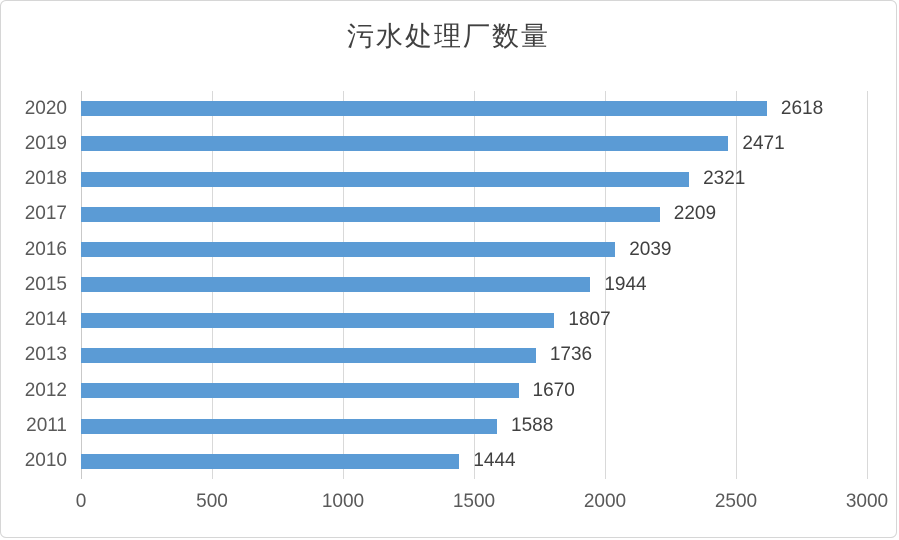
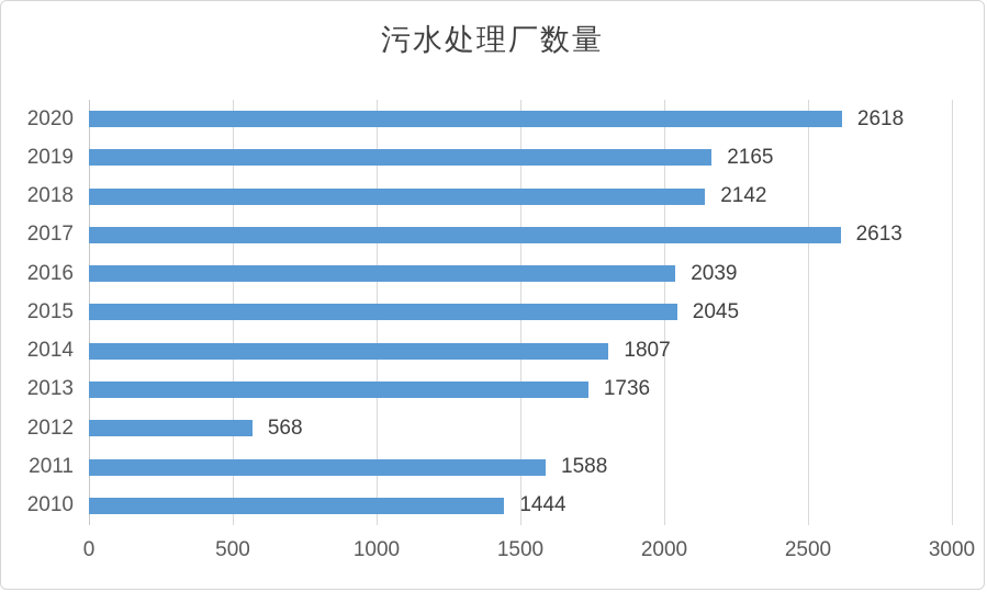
2019: 2471 -> 2165
2018: 2321 -> 2142
2017: 2209 -> 2613
2015: 1944 -> 2045
2012: 1670 -> 568
